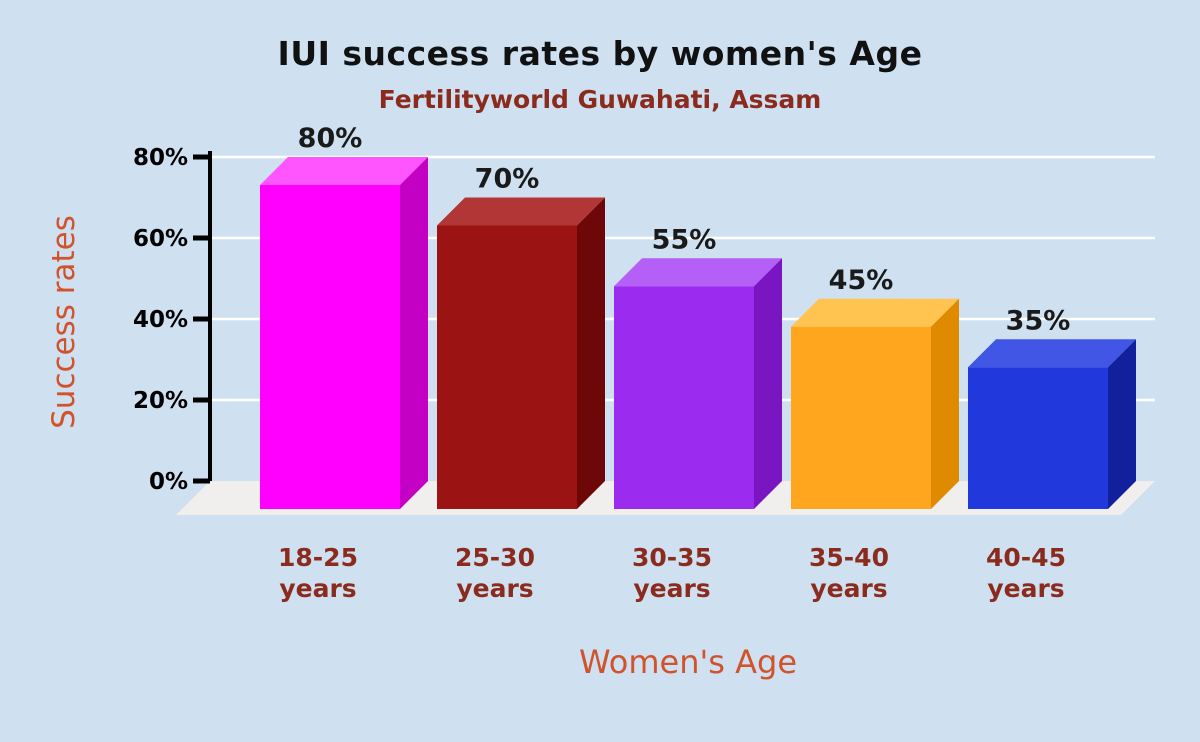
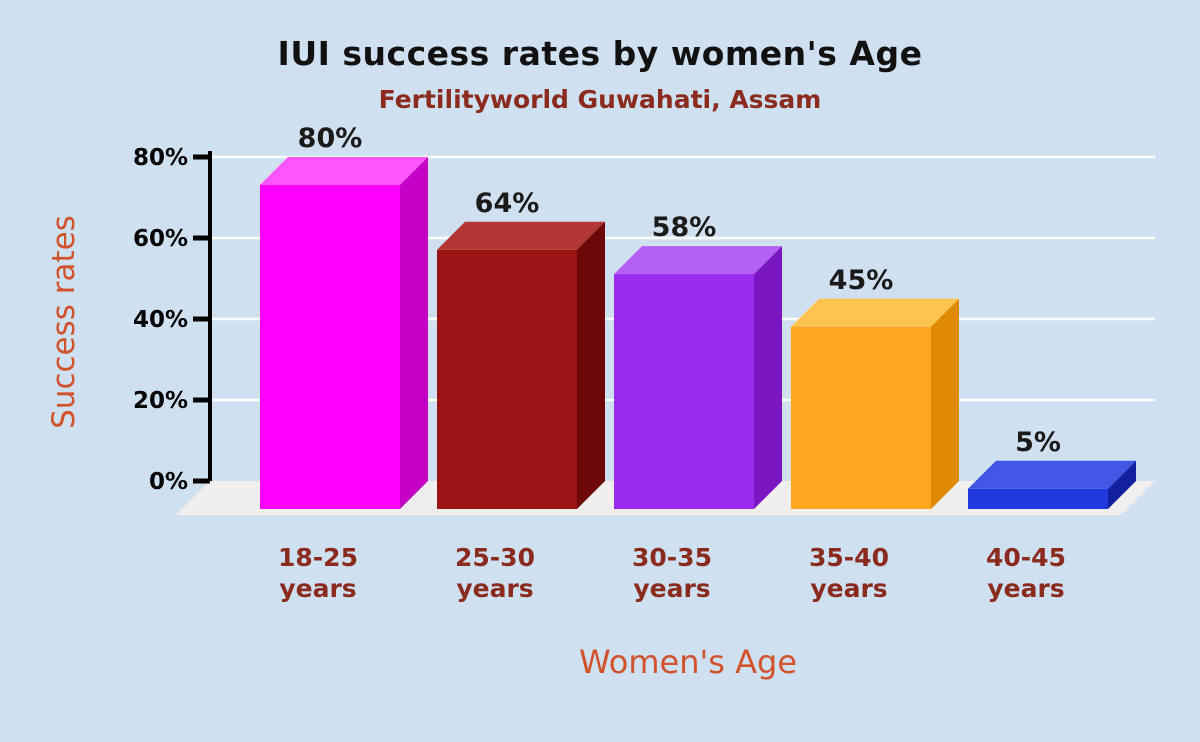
25-30 years: 70% -> 64%
30-35 years: 55% -> 58%
40-45 years: 35% -> 5%
